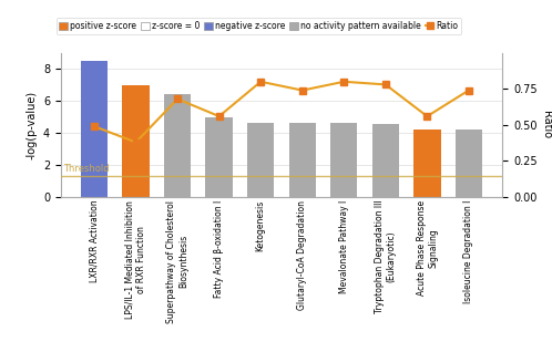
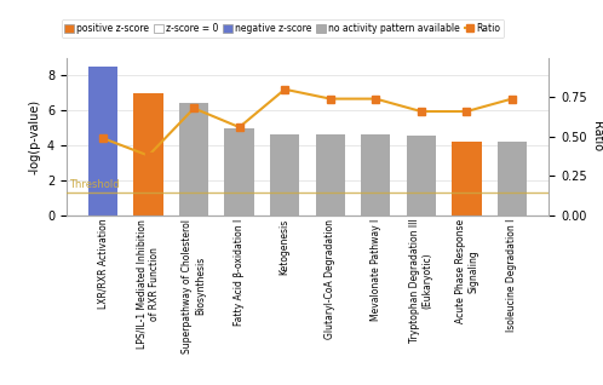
Ratio/Mevalonate Pathway I: 0.80 -> 0.74
Ratio/Tryptophan Degradation III (Eukaryotic): 0.78 -> 0.66
Ratio/Acute Phase Response Signaling: 0.56 -> 0.66
